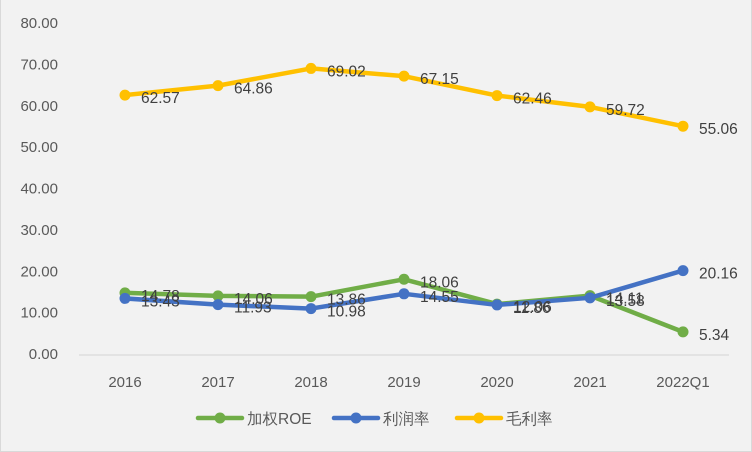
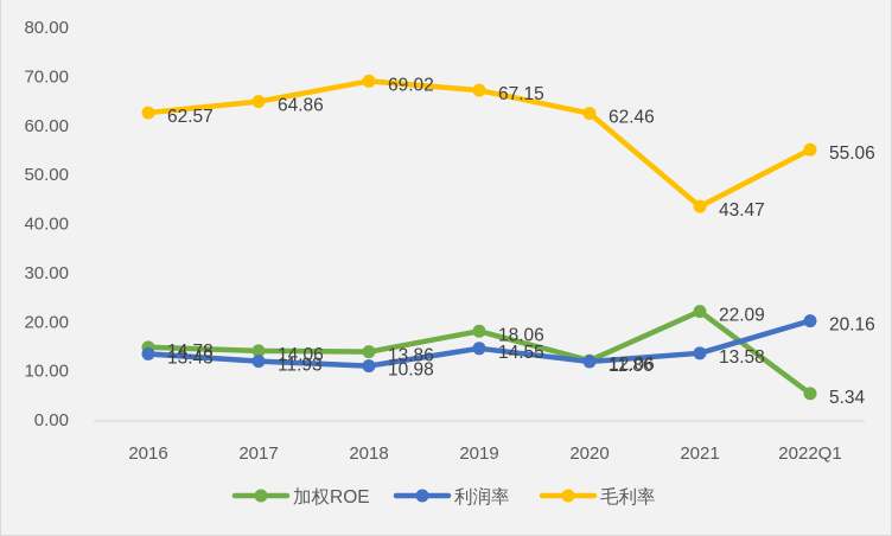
加权ROE/2021: 14.11 -> 22.09
毛利率/2021: 59.72 -> 43.47
